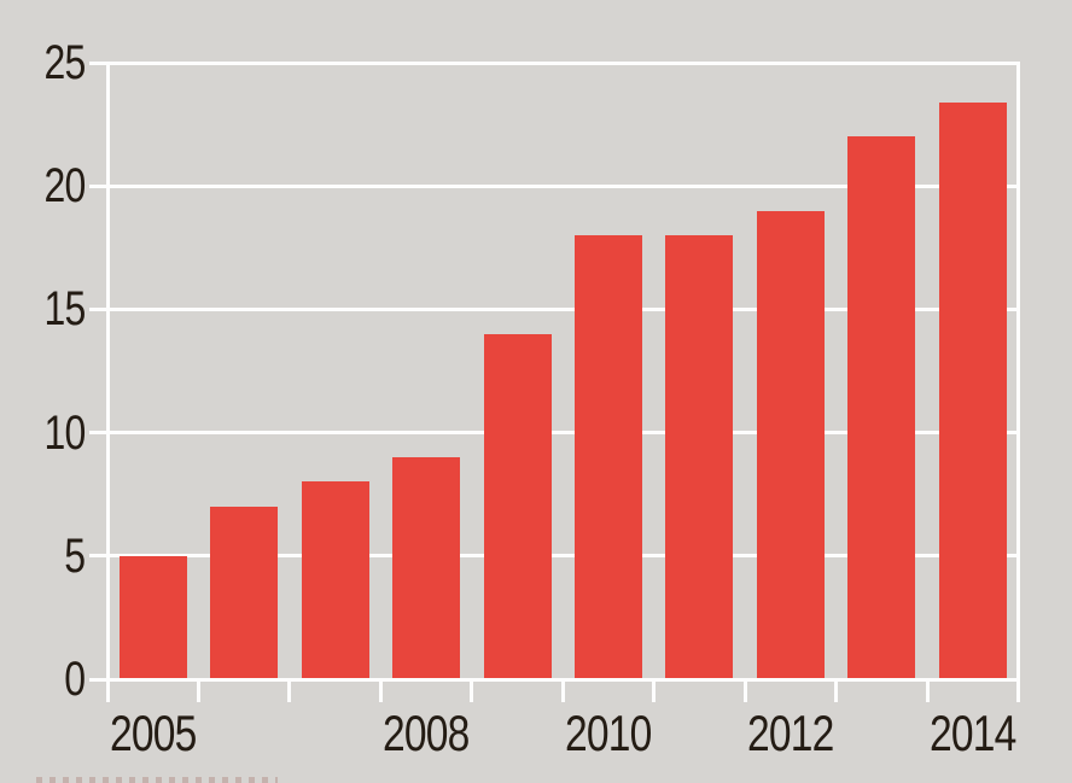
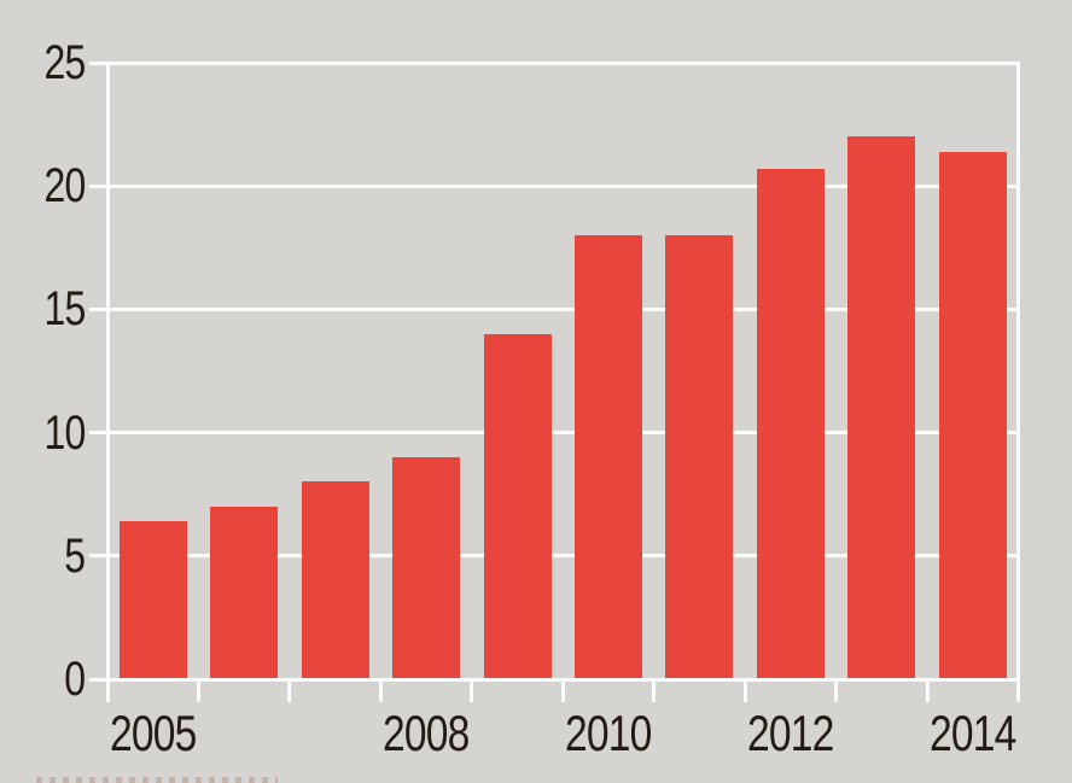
2005: 5.0 -> 6.4
2012: 19.0 -> 20.7
2014: 23.4 -> 21.4
